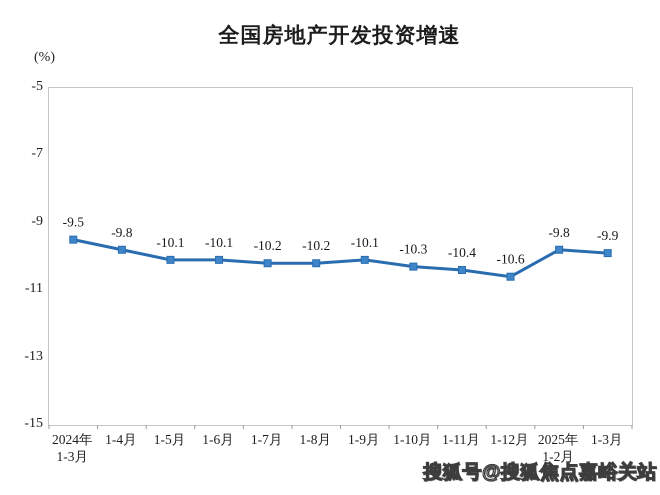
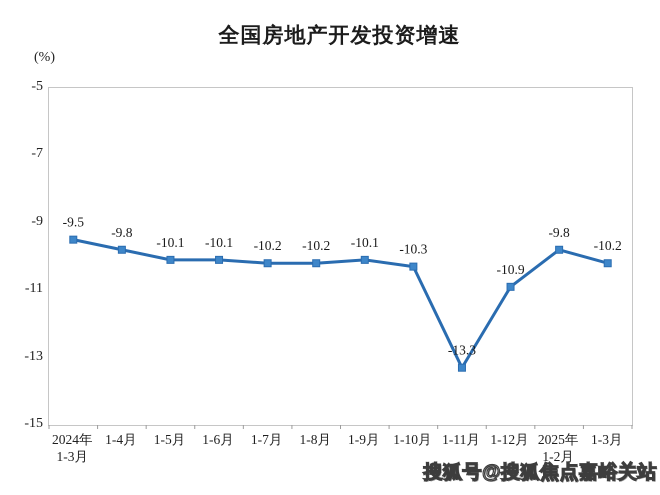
1-11月: -10.4 -> -13.3
1-12月: -10.6 -> -10.9
1-3月: -9.9 -> -10.2
